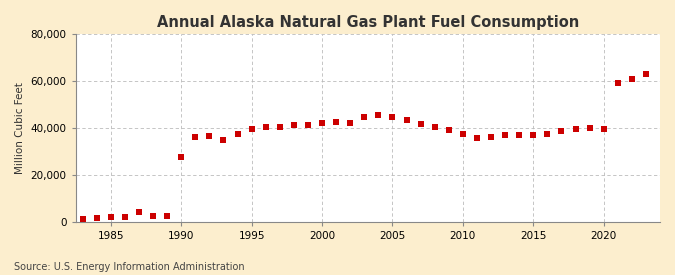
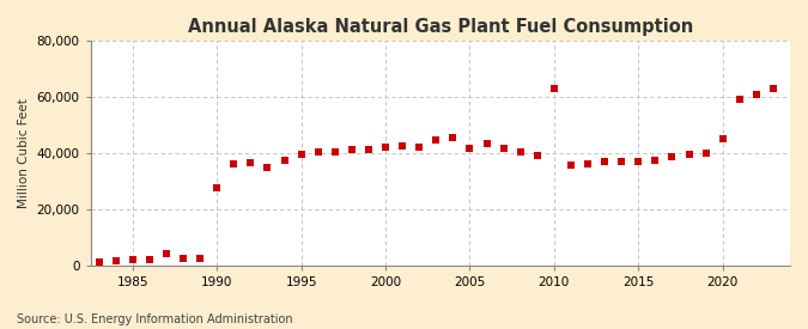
2005: 44,500 -> 41,500
2010: 37,200 -> 63,000
2020: 39,500 -> 45,000
